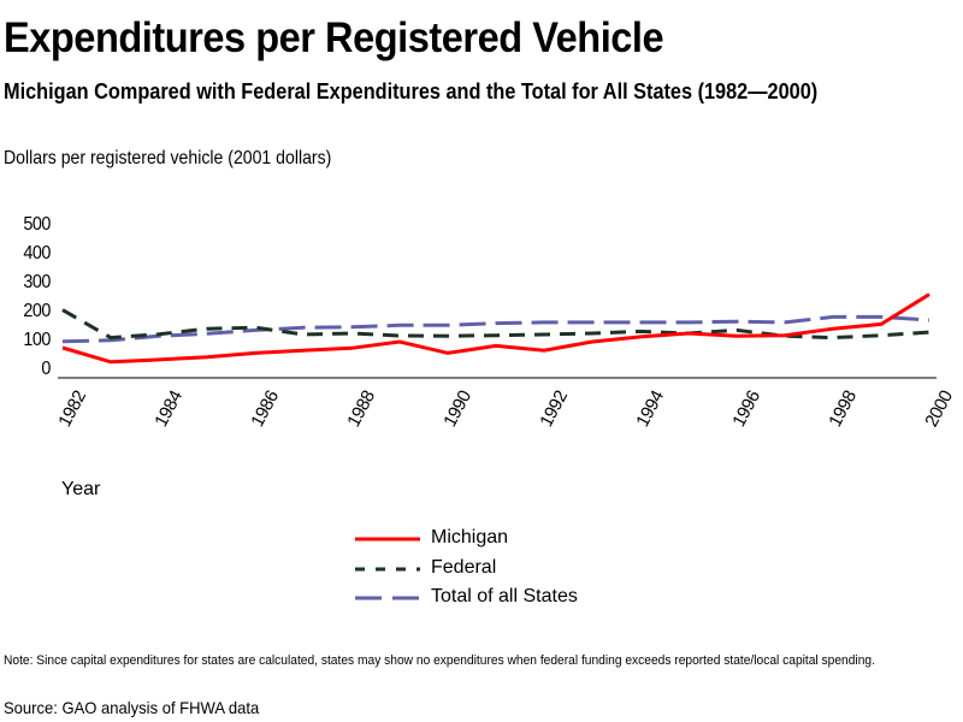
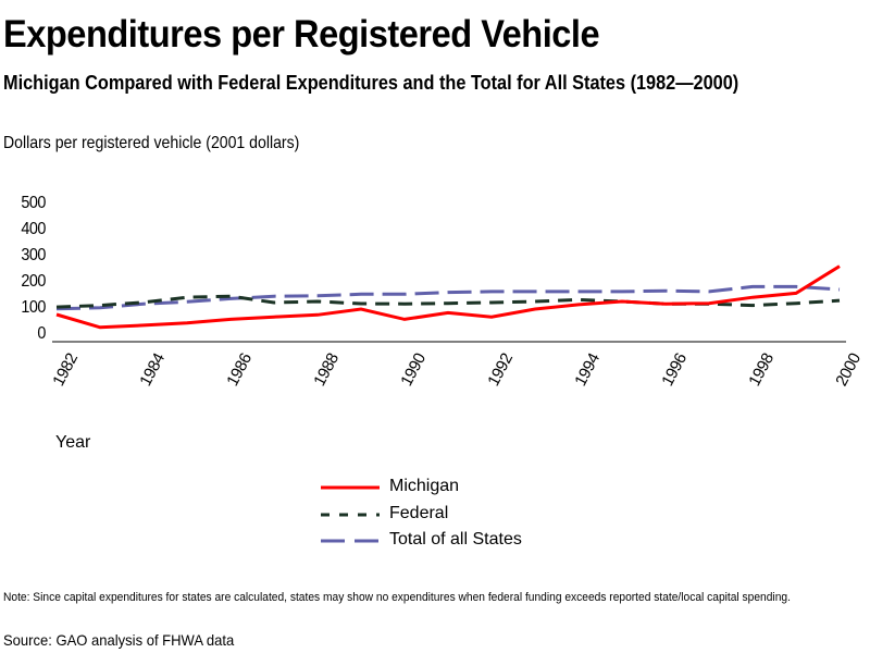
Federal/1982: 210 -> 110
Federal/1996: 140 -> 120
